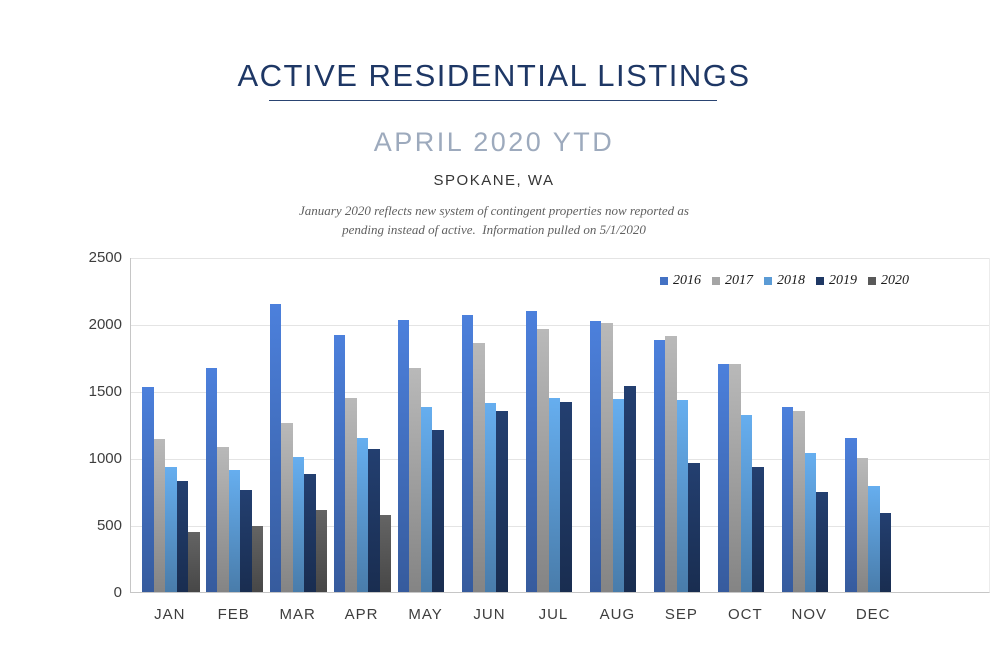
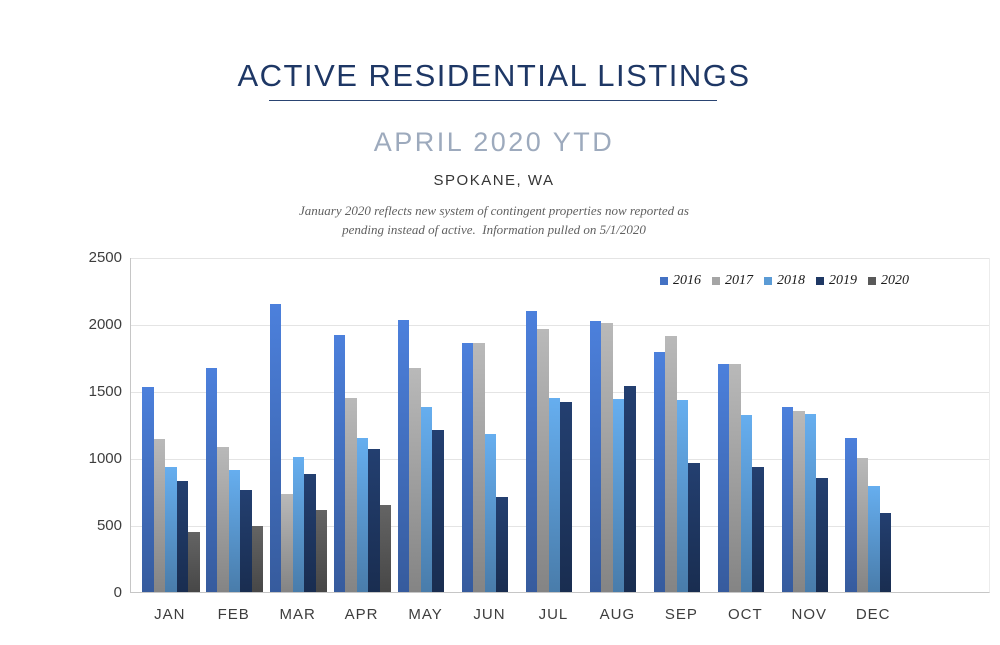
2017/MAR: 1260 -> 730
2020/APR: 580 -> 650
2016/JUN: 2070 -> 1860
2018/JUN: 1410 -> 1180
2019/JUN: 1350 -> 710
2016/SEP: 1880 -> 1790
2018/NOV: 1040 -> 1330
2019/NOV: 750 -> 850
